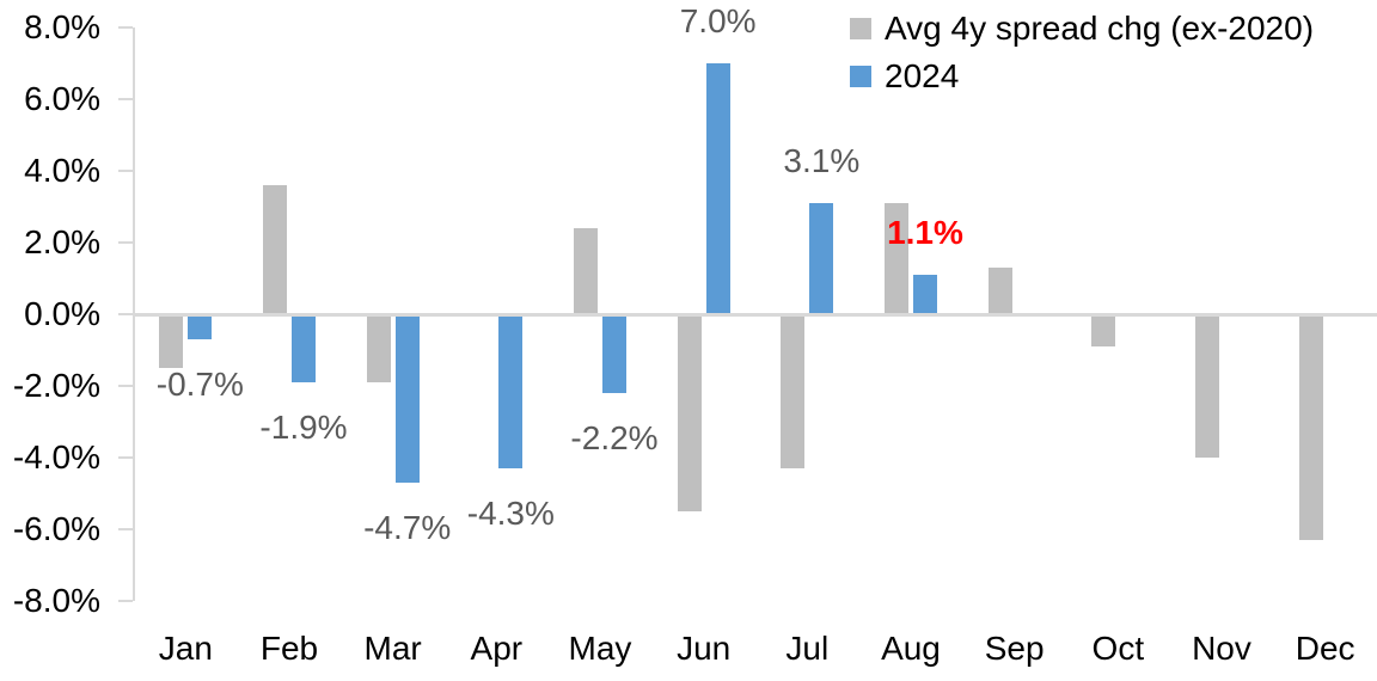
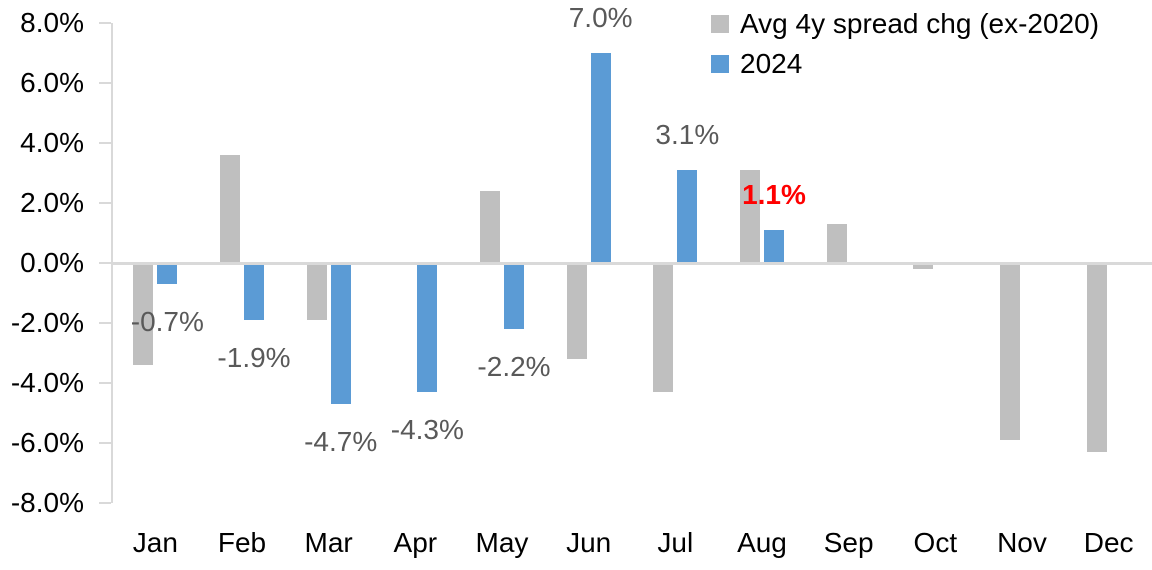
Avg 4y spread chg (ex-2020)/Jan: -1.5% -> -3.4%
Avg 4y spread chg (ex-2020)/Jun: -5.5% -> -3.2%
Avg 4y spread chg (ex-2020)/Oct: -0.9% -> -0.2%
Avg 4y spread chg (ex-2020)/Nov: -4.0% -> -5.9%
